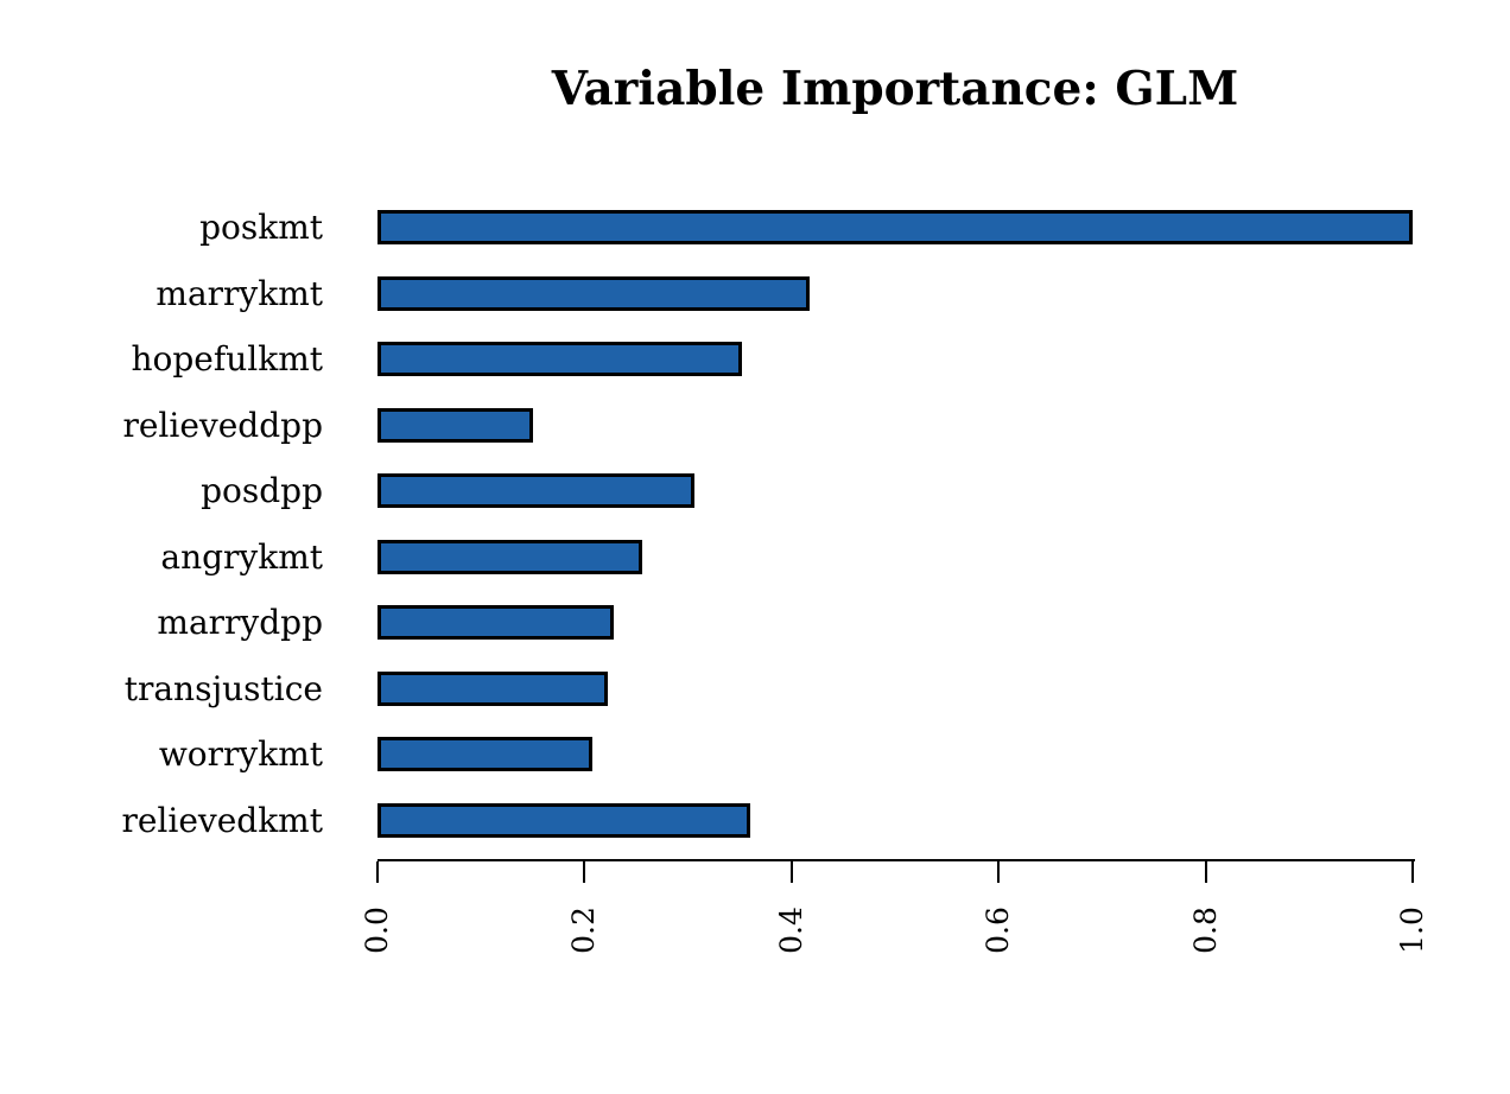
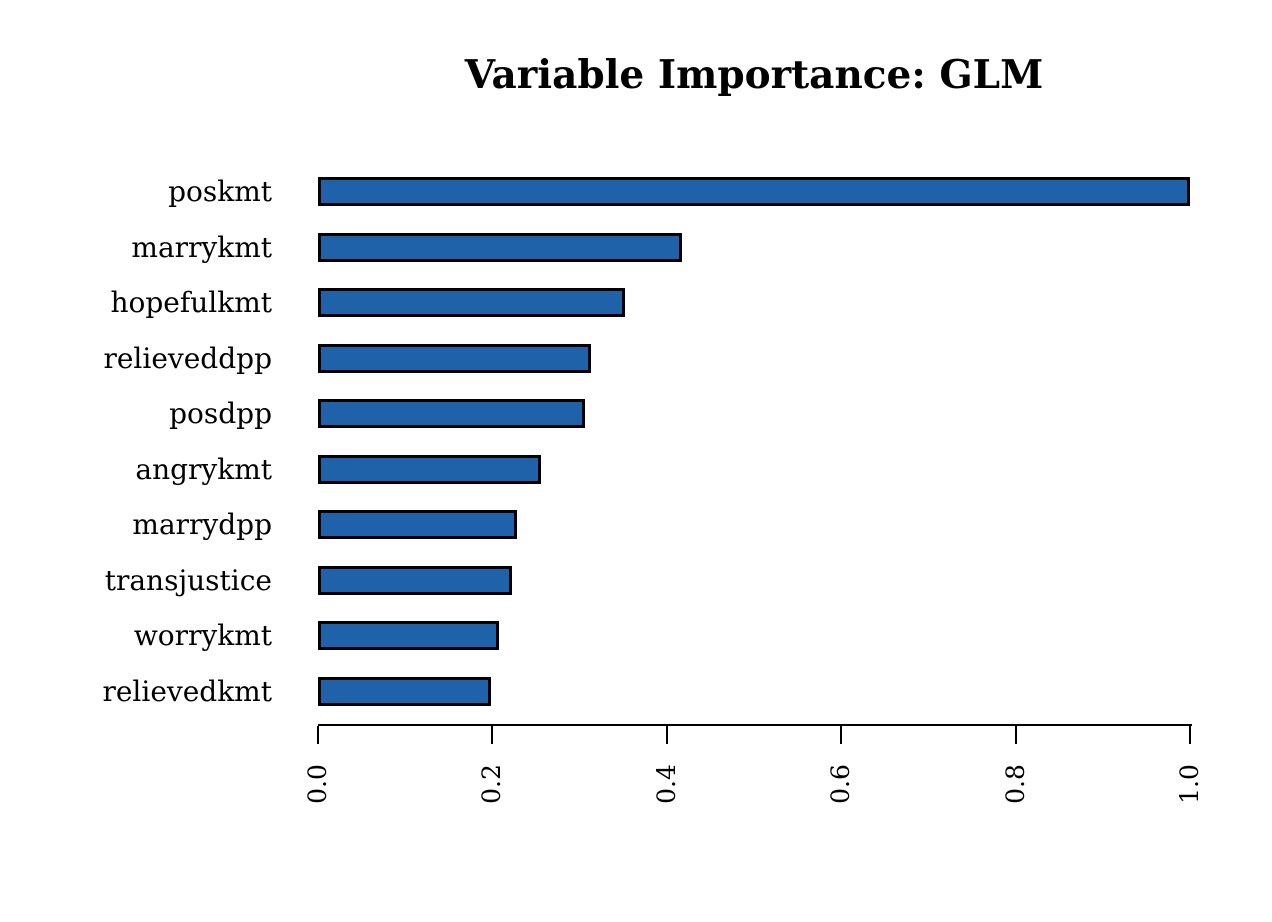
relieveddpp: 0.15 -> 0.31
relievedkmt: 0.36 -> 0.20
